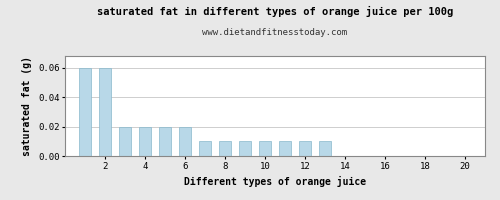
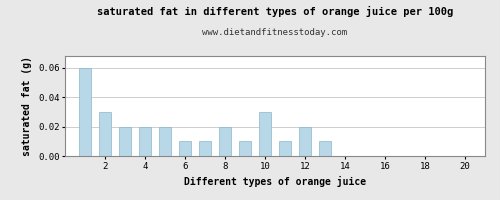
2: 0.06 -> 0.03
6: 0.02 -> 0.01
8: 0.01 -> 0.02
10: 0.01 -> 0.03
12: 0.01 -> 0.02
